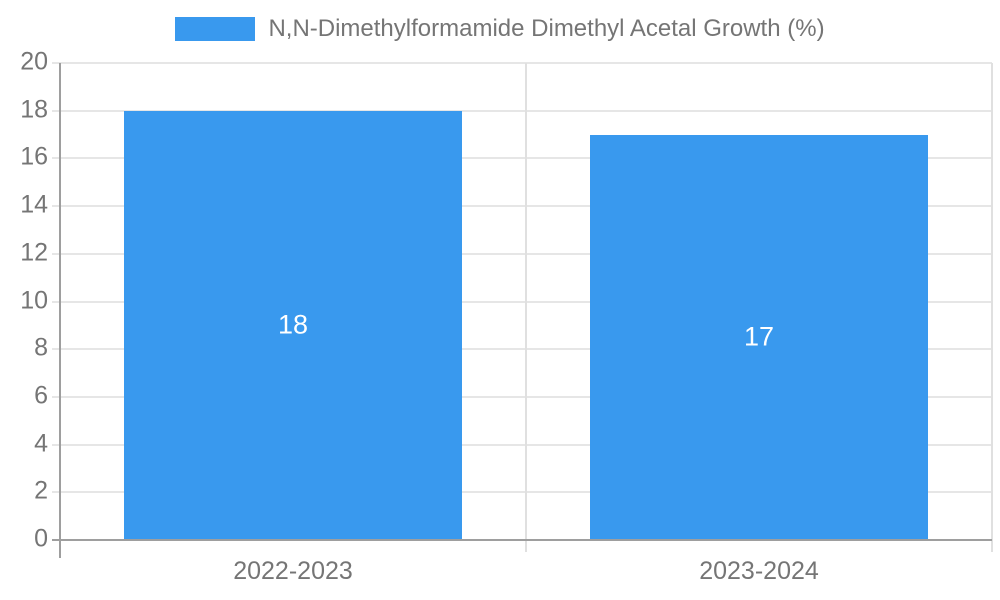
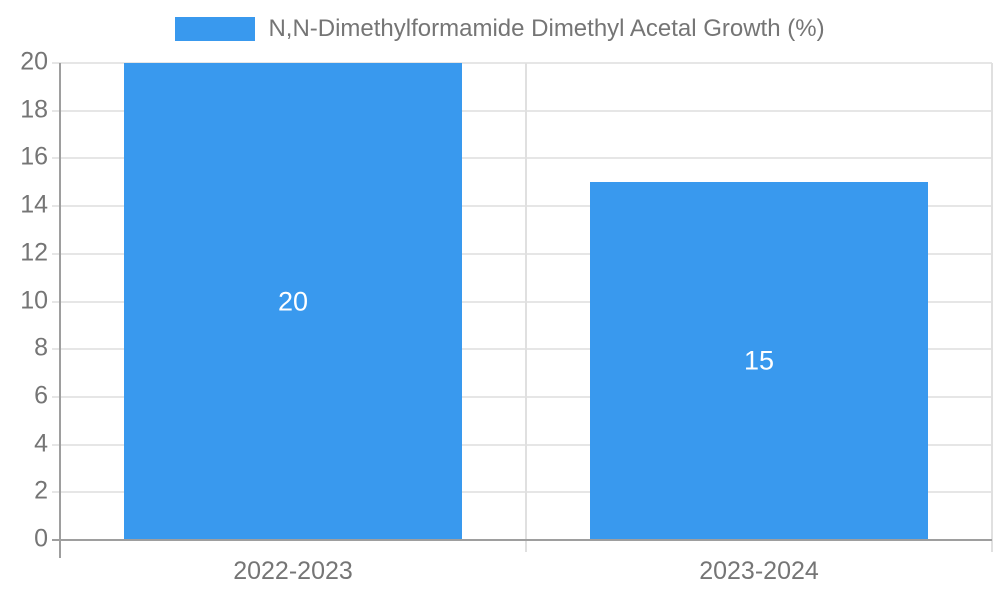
2022-2023: 18 -> 20
2023-2024: 17 -> 15
